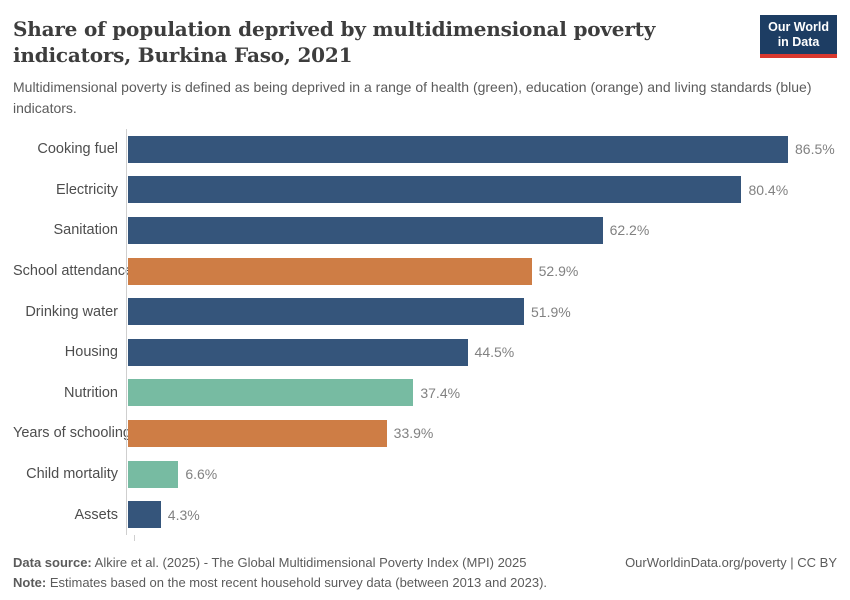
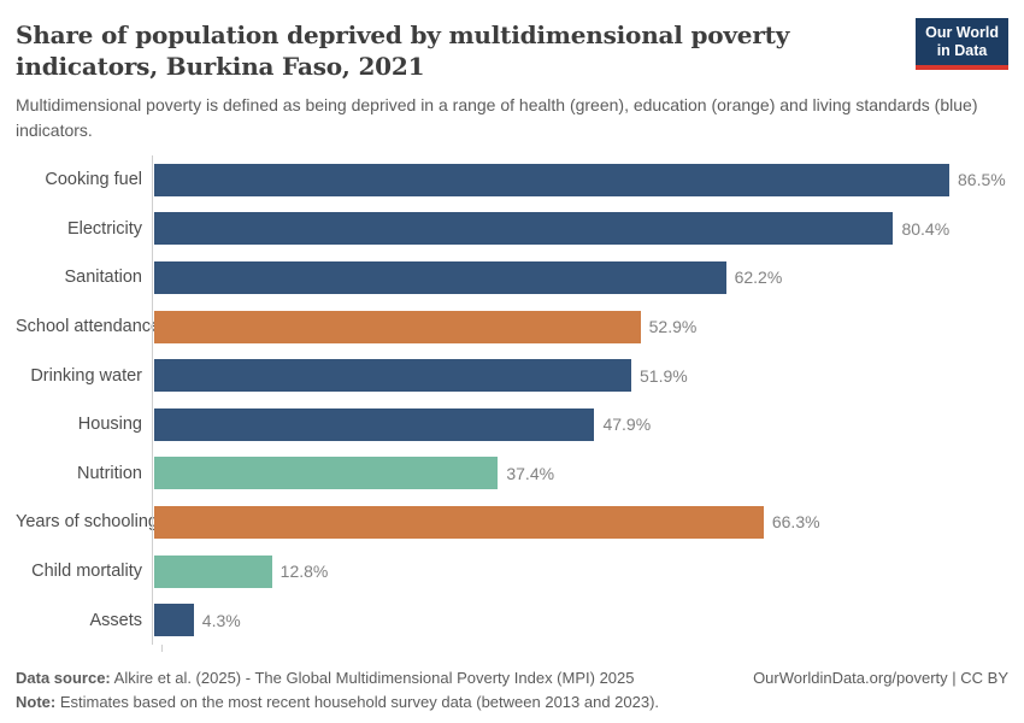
Housing: 44.5% -> 47.9%
Years of schooling: 33.9% -> 66.3%
Child mortality: 6.6% -> 12.8%
